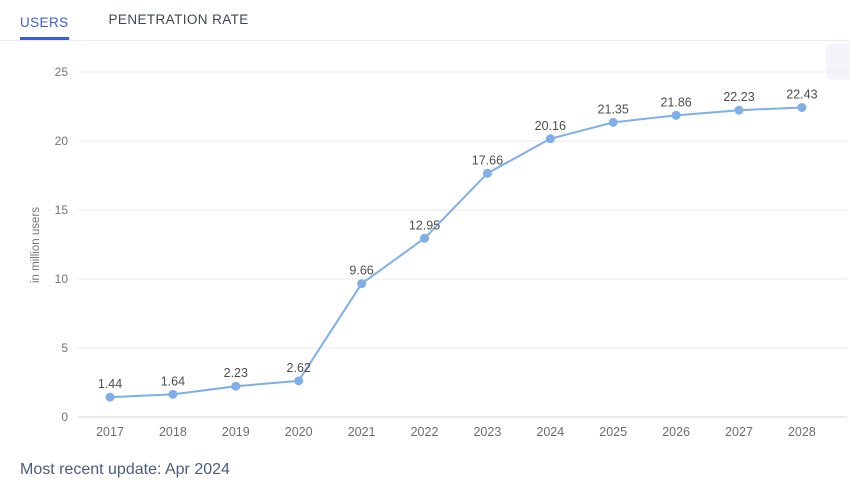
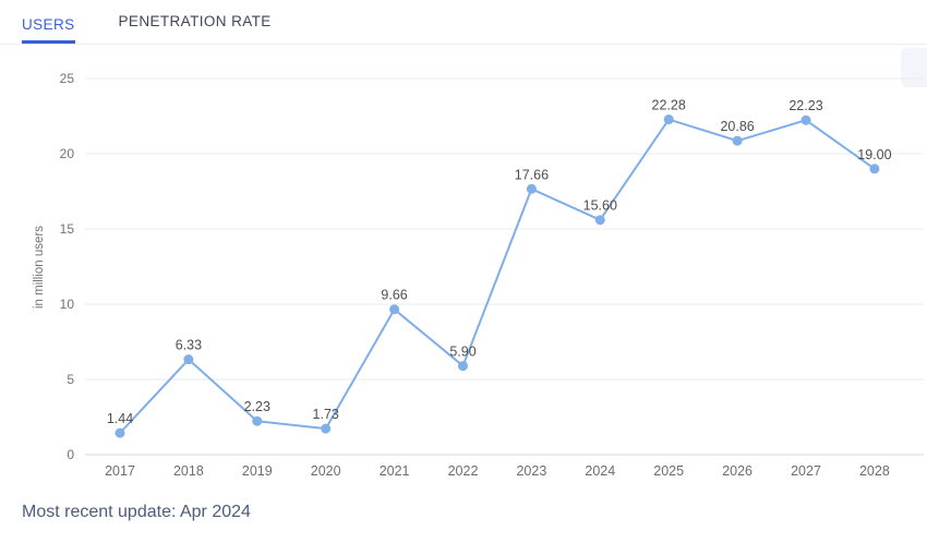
2018: 1.64 -> 6.33
2020: 2.62 -> 1.73
2022: 12.95 -> 5.90
2024: 20.16 -> 15.60
2025: 21.35 -> 22.28
2026: 21.86 -> 20.86
2028: 22.43 -> 19.00
